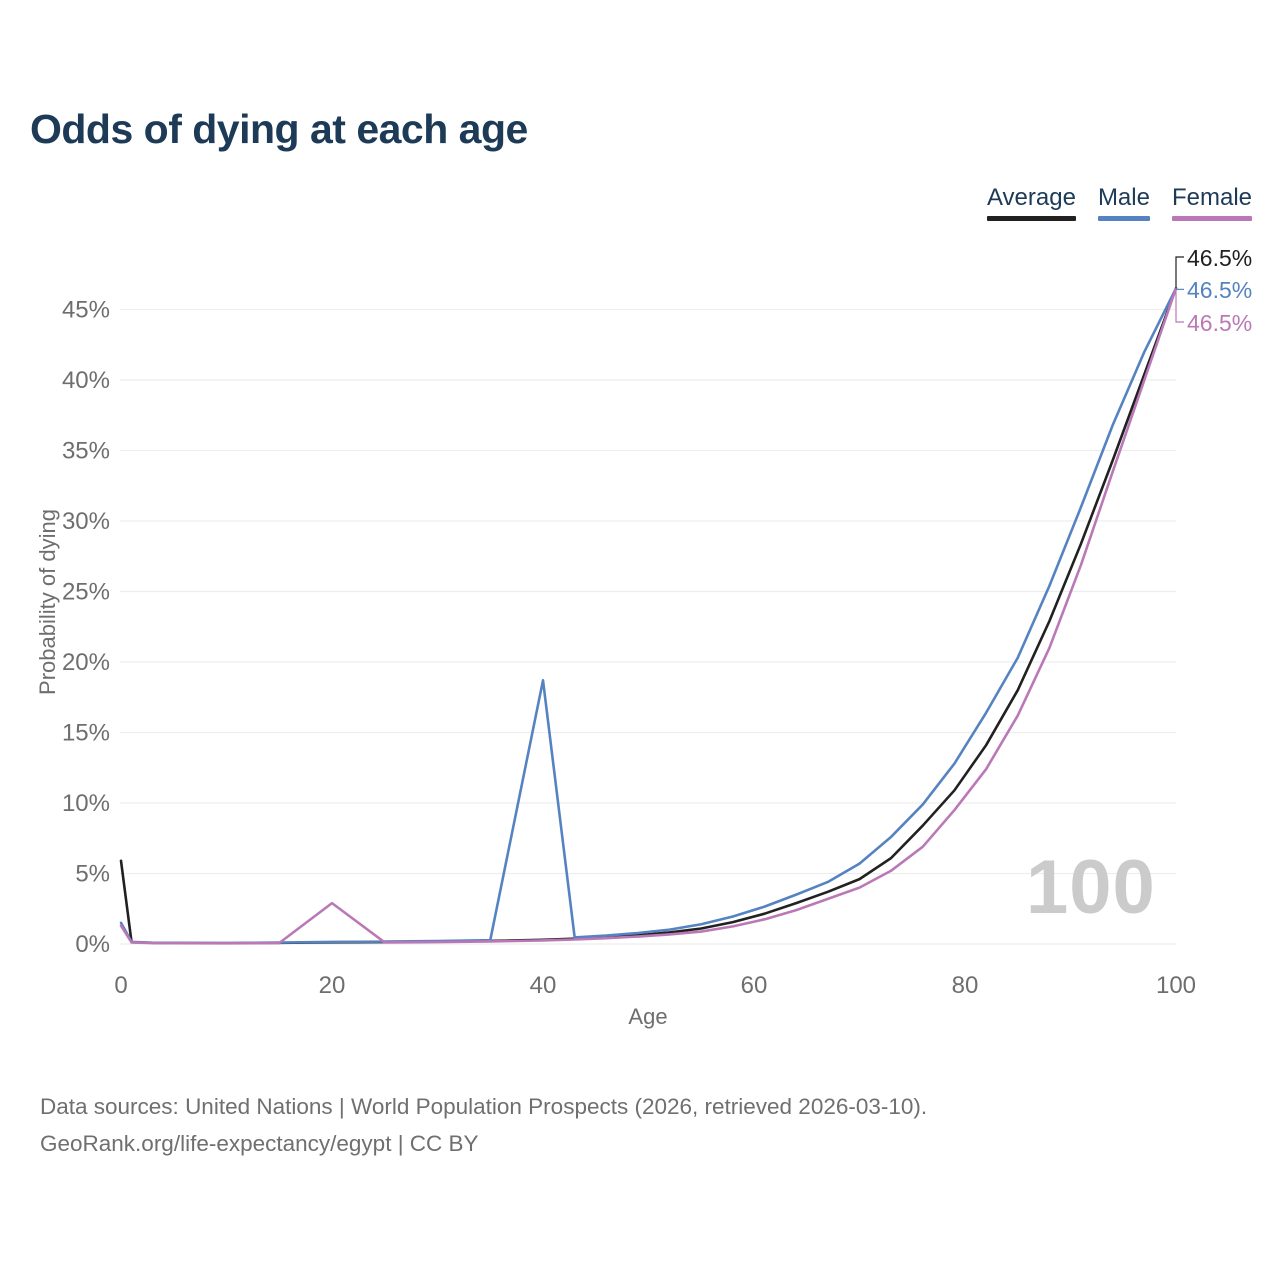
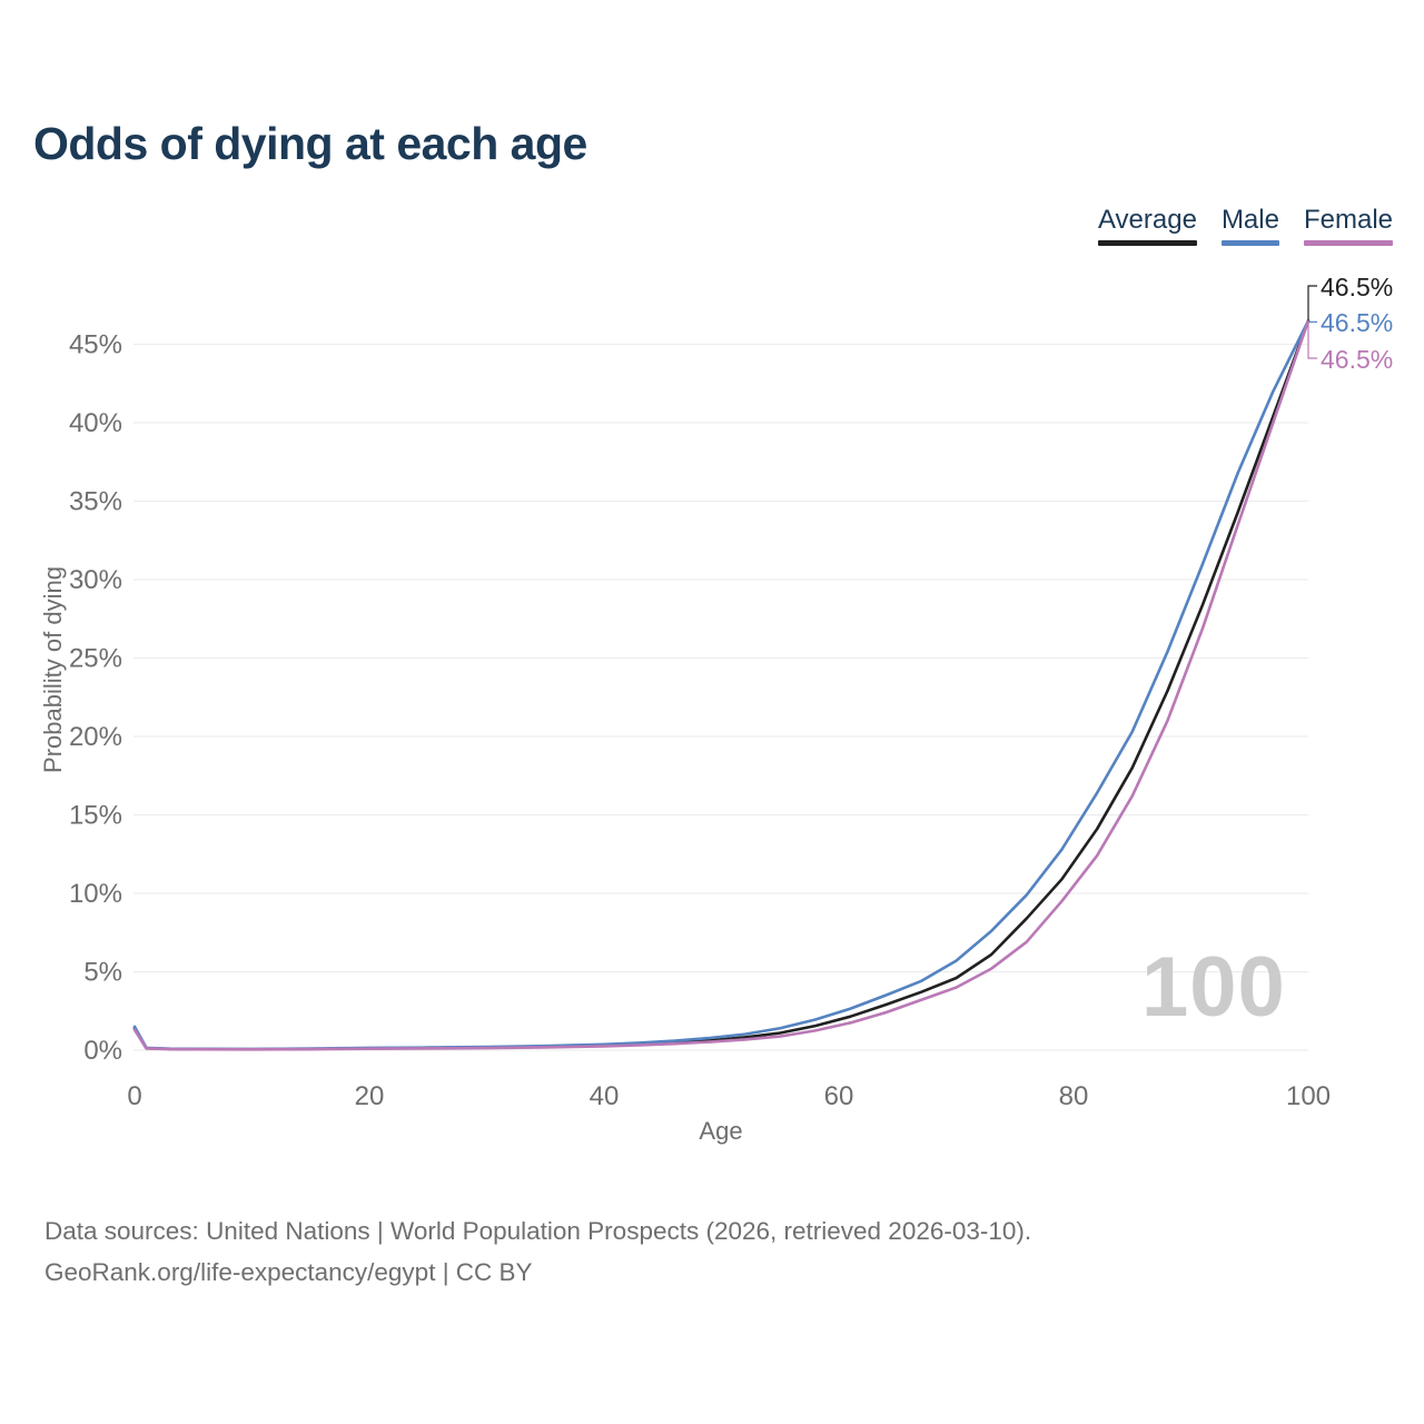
Average/0: 5.9% -> 1.4%
Female/20: 2.9% -> 0.1%
Male/40: 18.7% -> 0.4%
